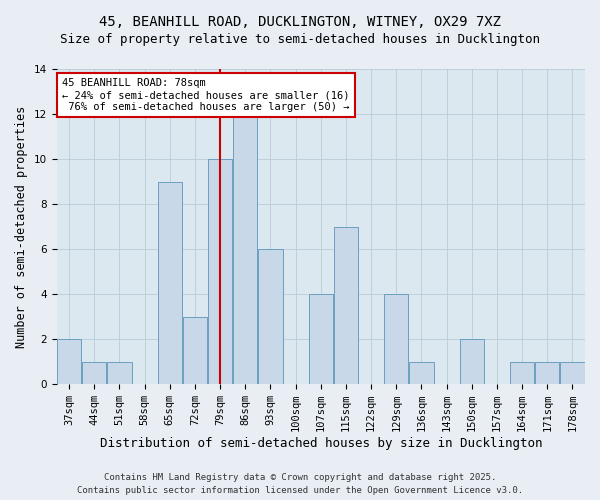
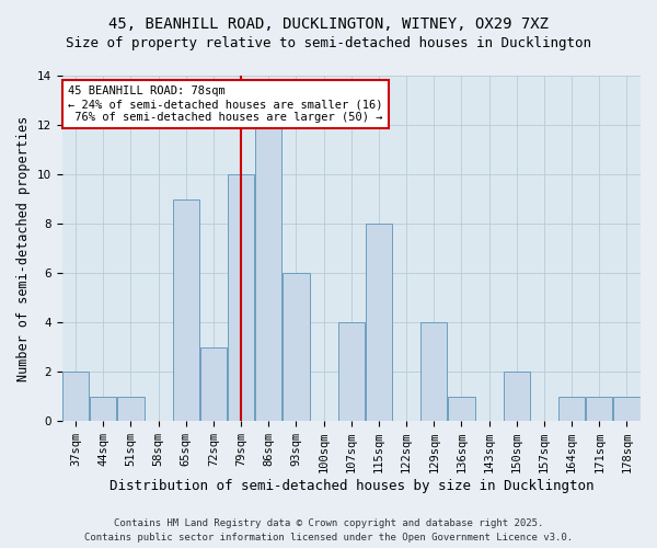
115sqm: 7 -> 8
